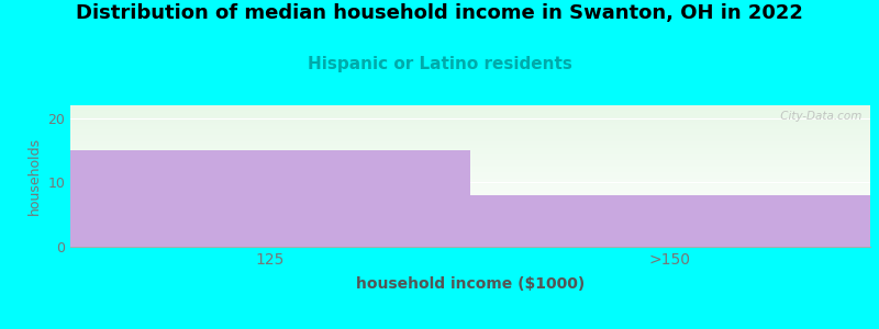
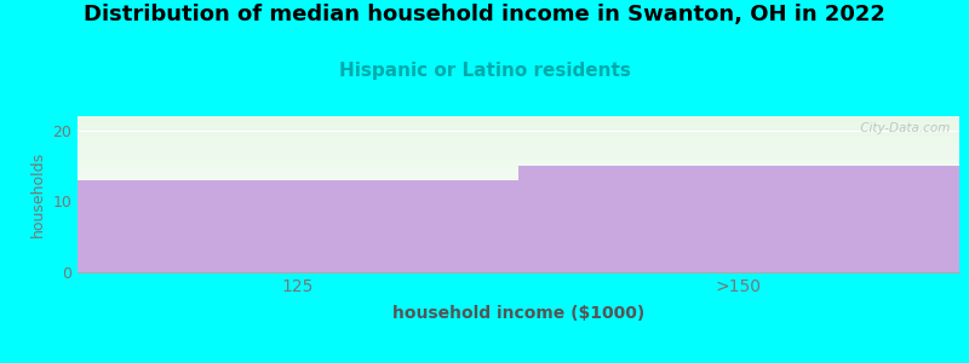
125: 15 -> 13
>150: 8 -> 15
